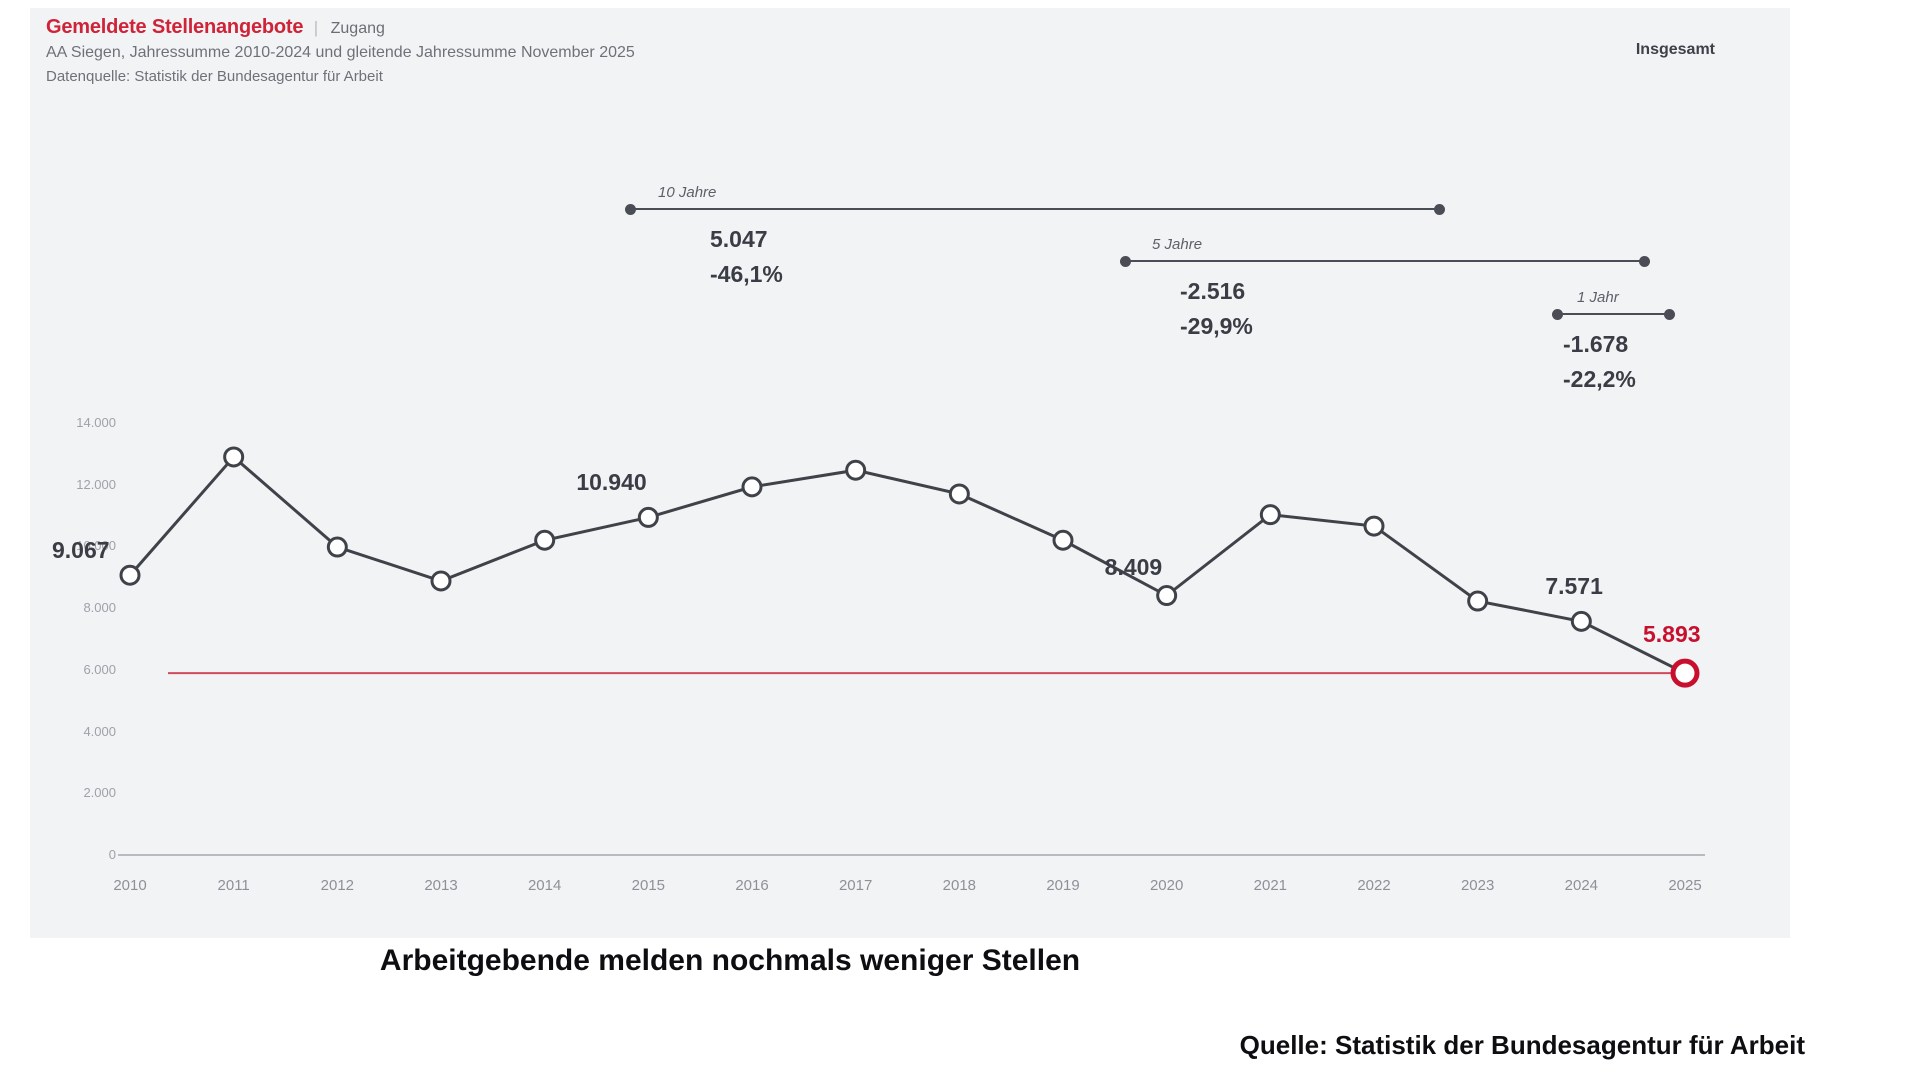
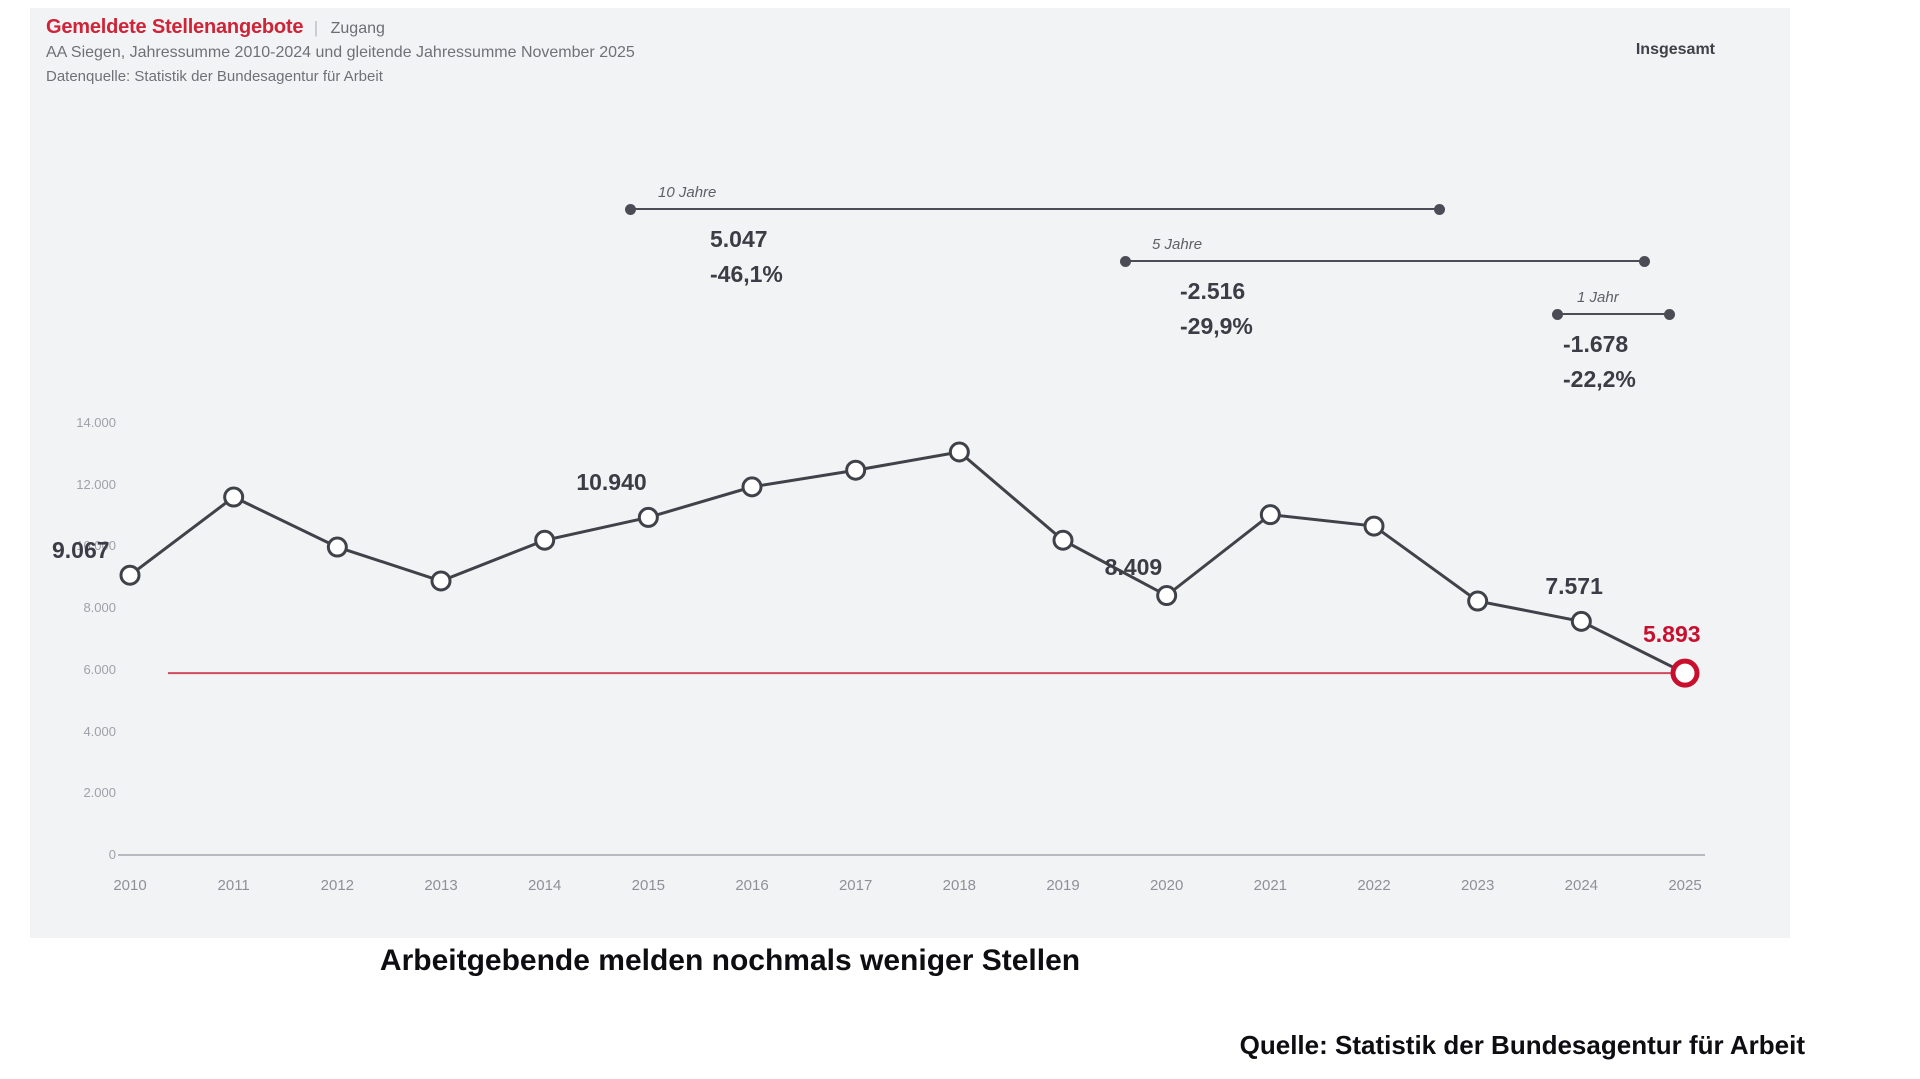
2011: 12900 -> 11600
2018: 11700 -> 13100
